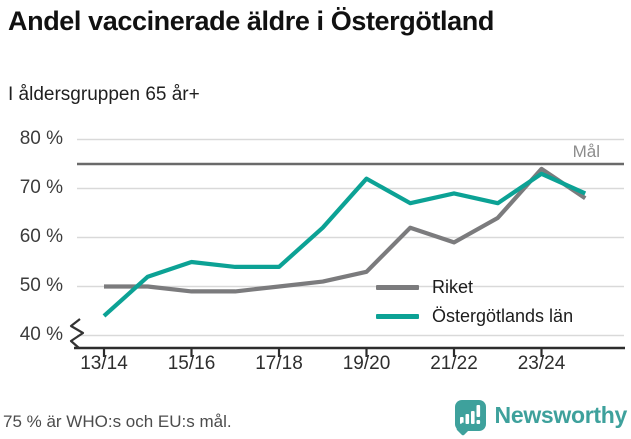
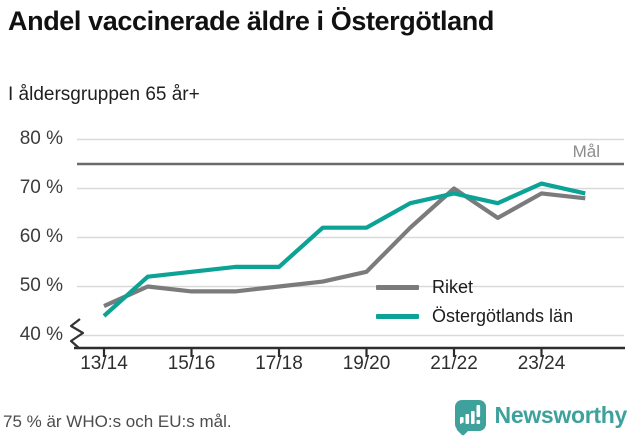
Riket/13/14: 50% -> 46%
Östergötlands län/15/16: 55% -> 53%
Östergötlands län/19/20: 72% -> 62%
Riket/21/22: 59% -> 70%
Riket/23/24: 74% -> 69%
Östergötlands län/23/24: 73% -> 71%
